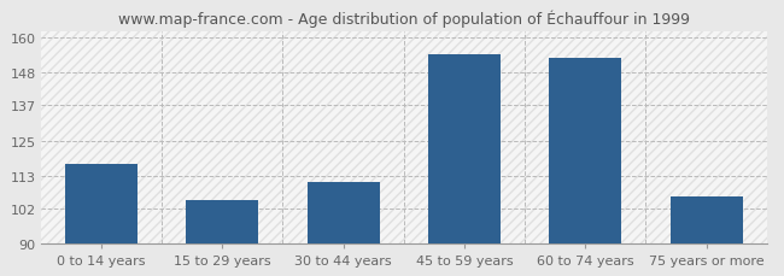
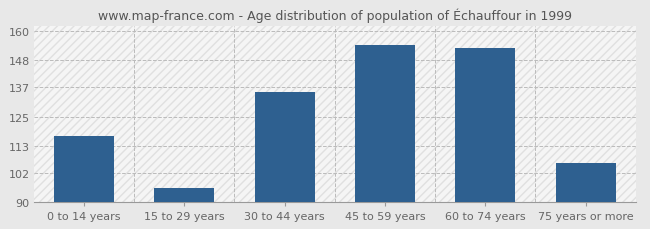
15 to 29 years: 105 -> 96
30 to 44 years: 111 -> 135
